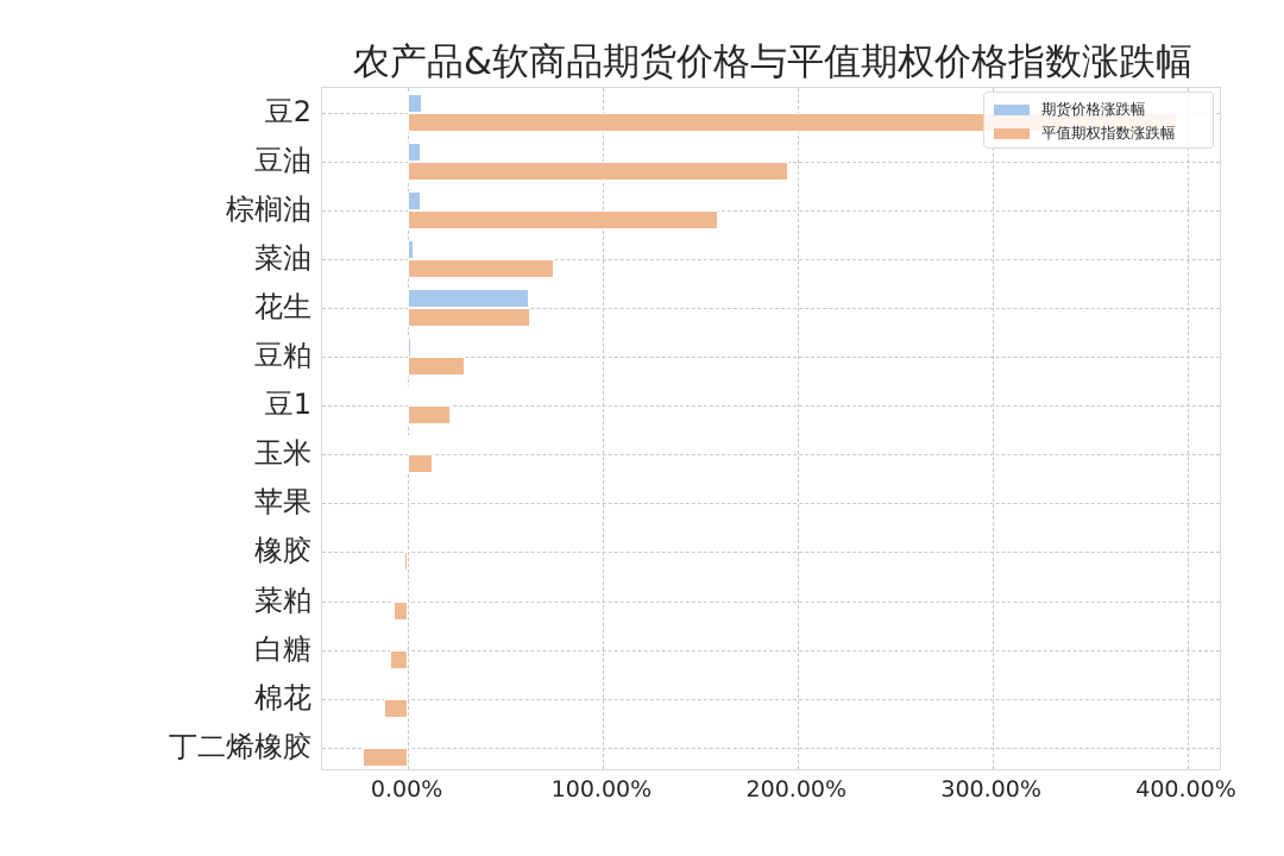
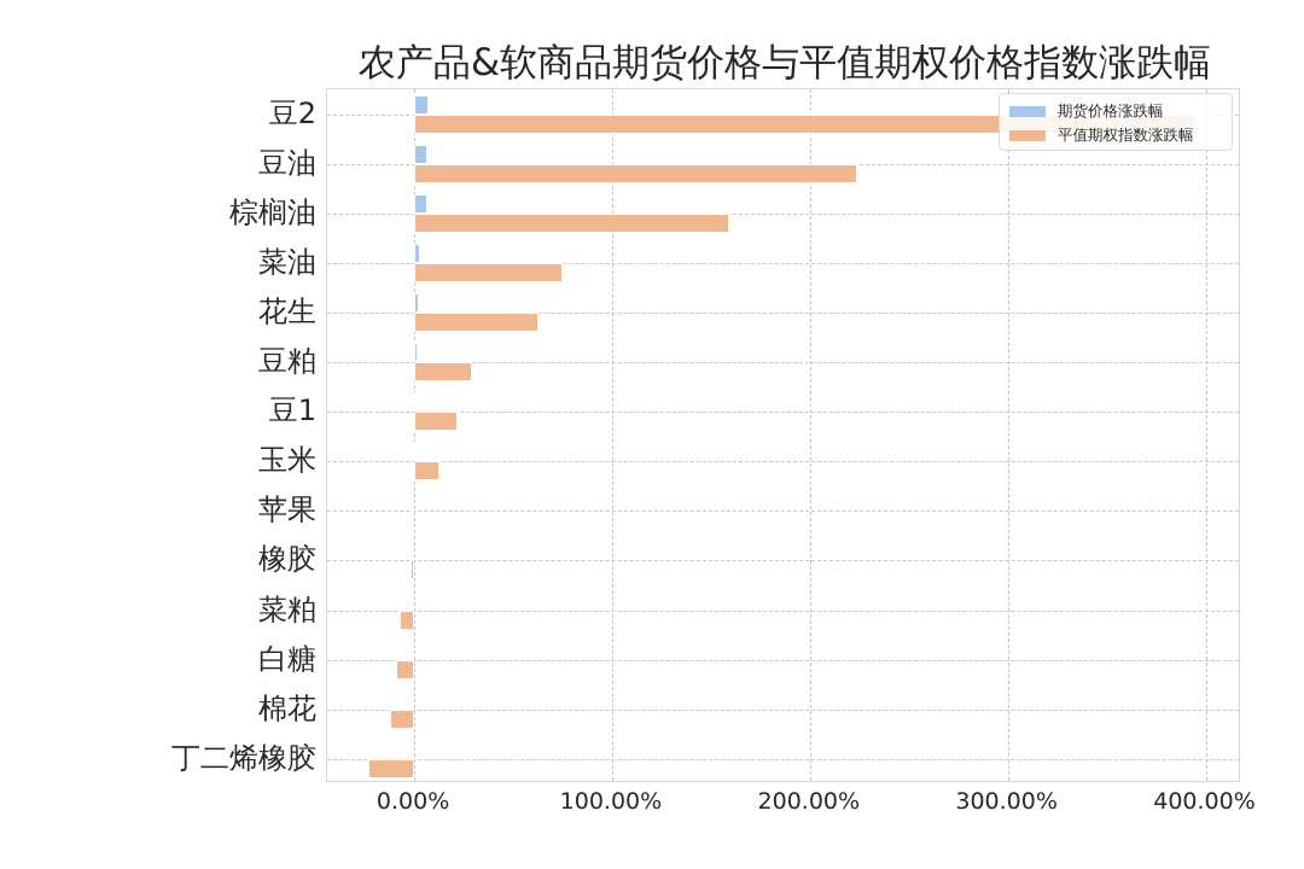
平值期权指数涨跌幅/豆油: 195% -> 224%
期货价格涨跌幅/花生: 62% -> 2%
